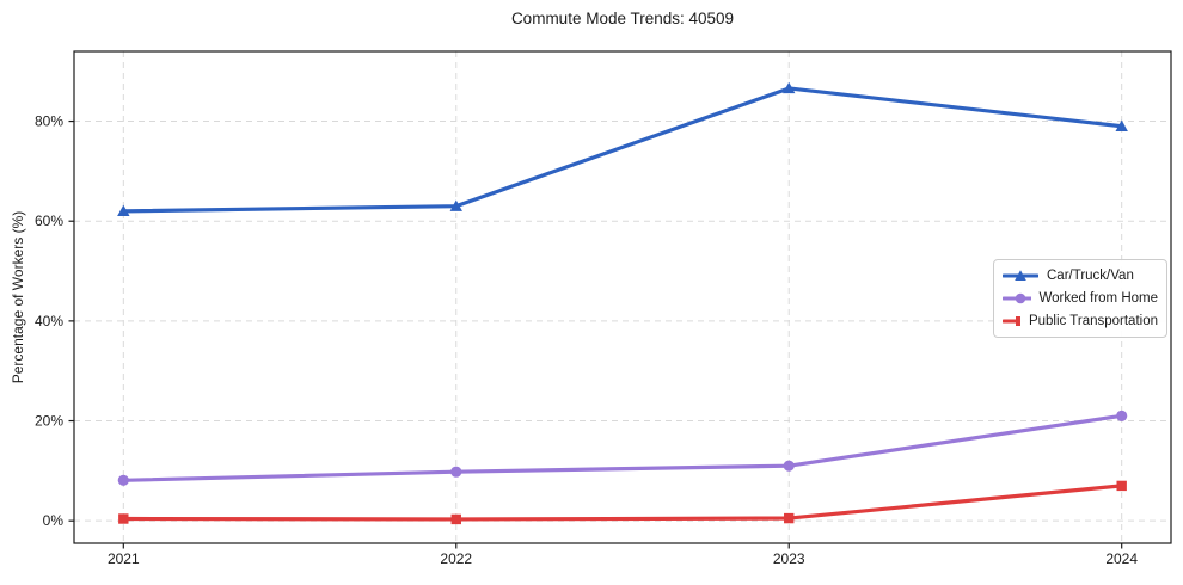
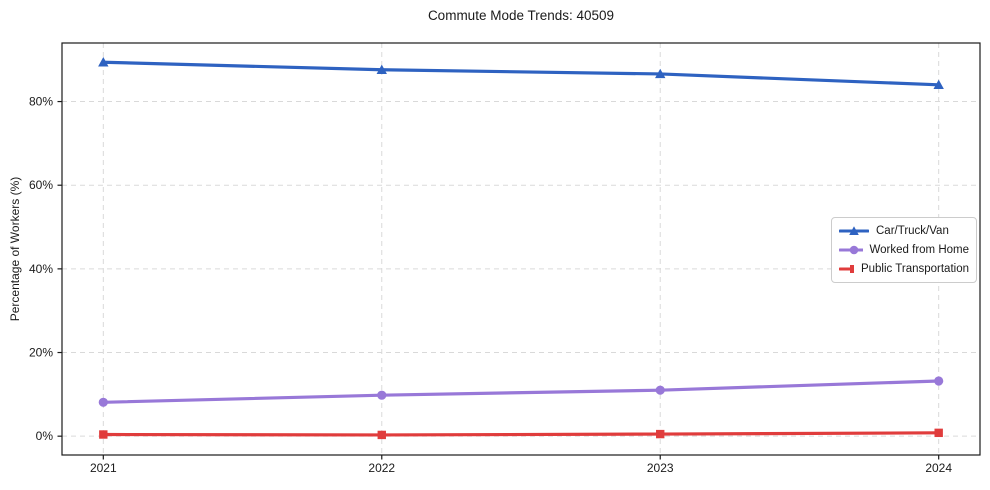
Car/Truck/Van/2021: 62% -> 89%
Car/Truck/Van/2022: 63% -> 88%
Car/Truck/Van/2024: 79% -> 84%
Worked from Home/2024: 21% -> 13%
Public Transportation/2024: 7% -> 1%
